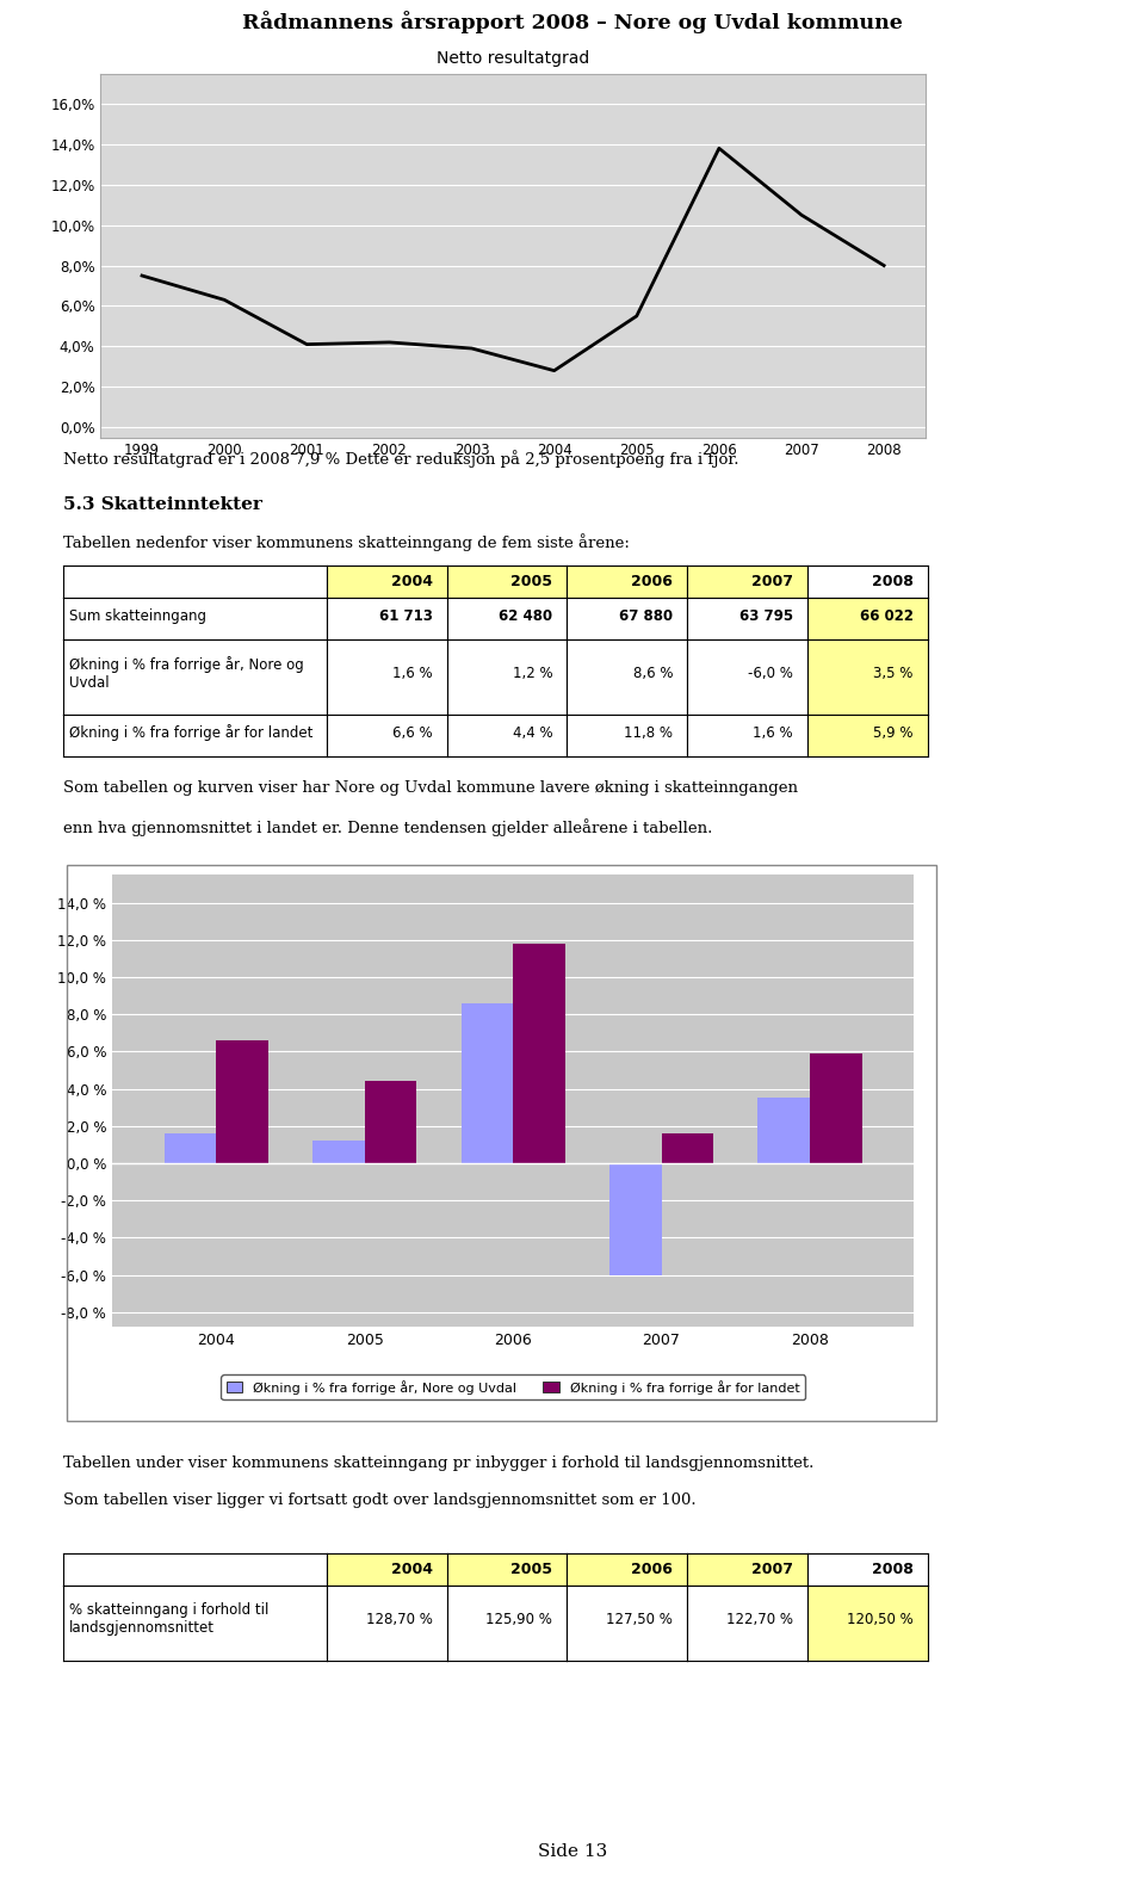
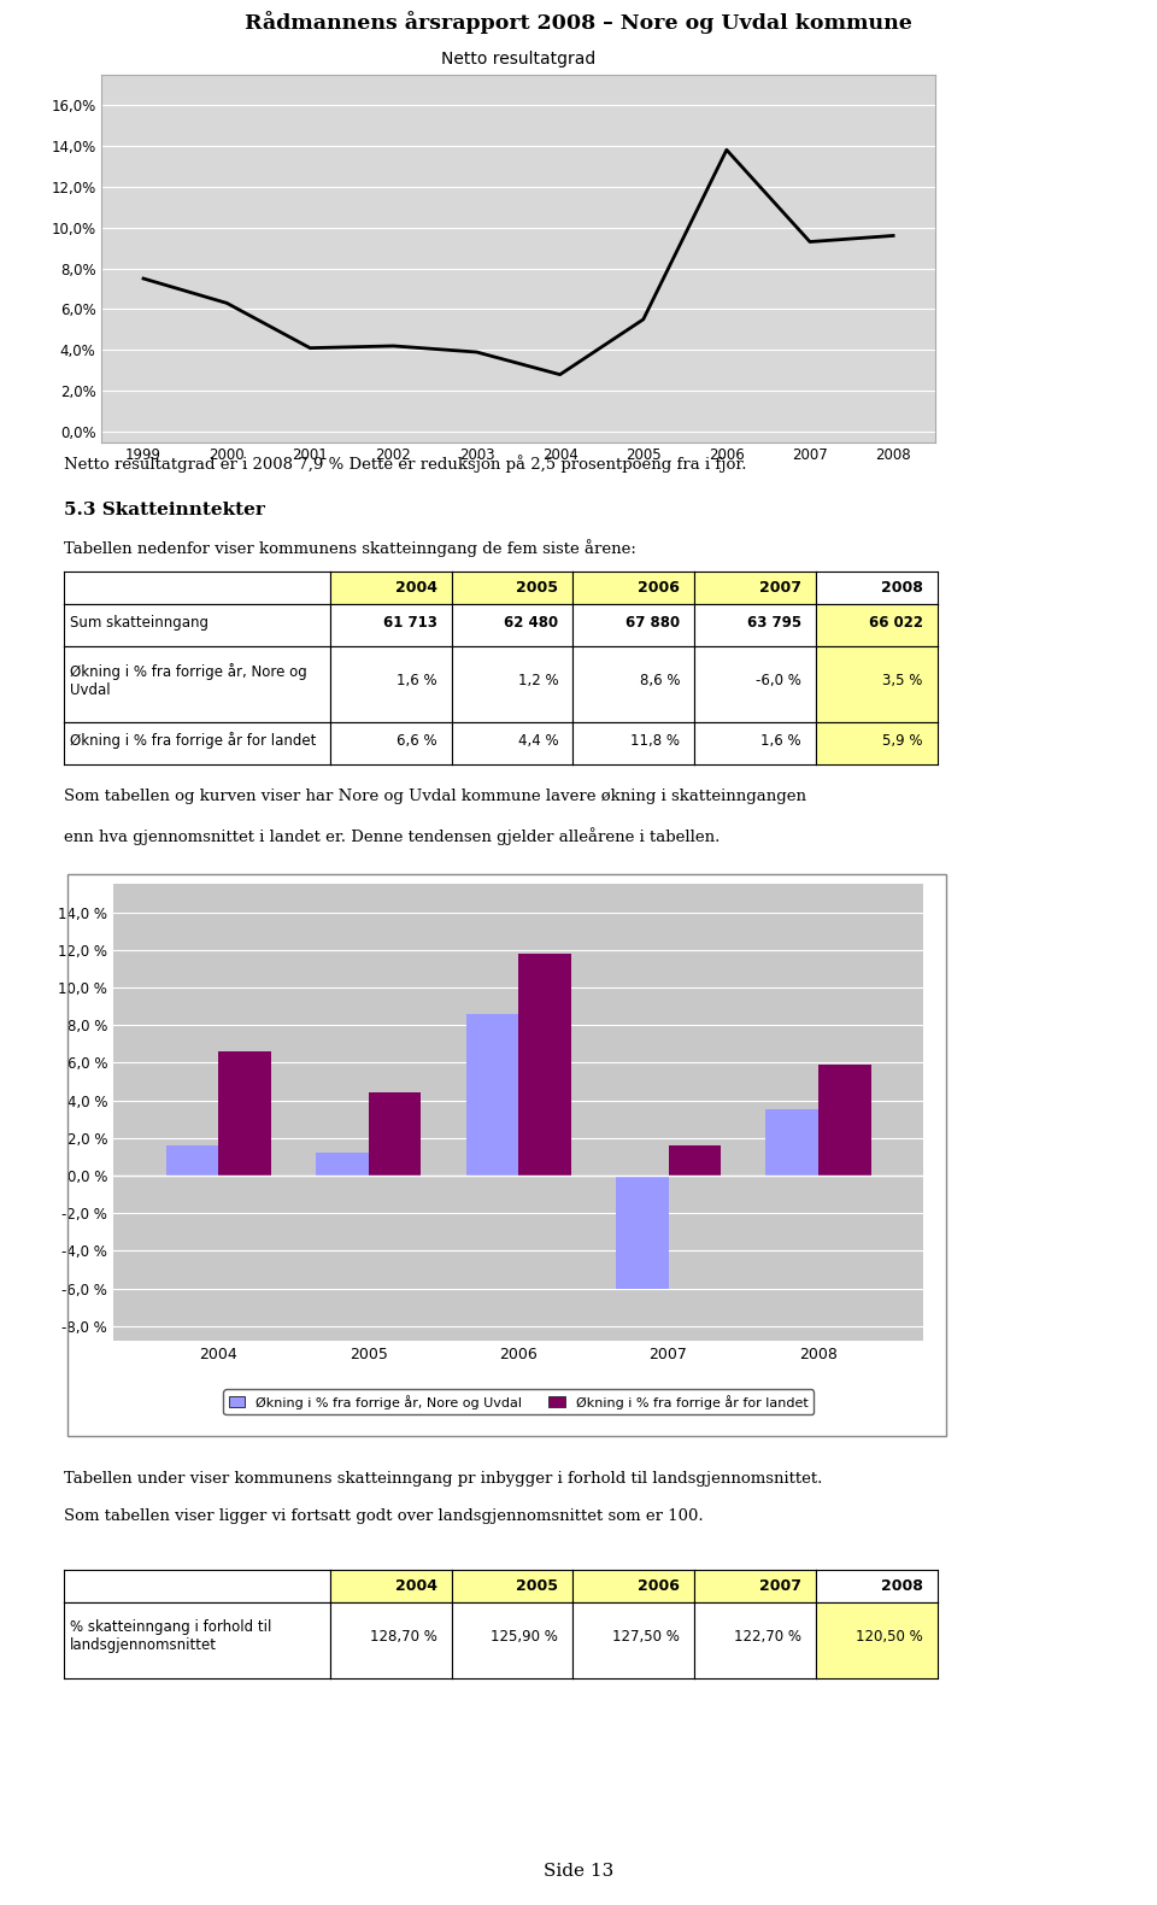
Netto resultatgrad/2007: 10,5% -> 9,3%
Netto resultatgrad/2008: 8,0% -> 9,6%
